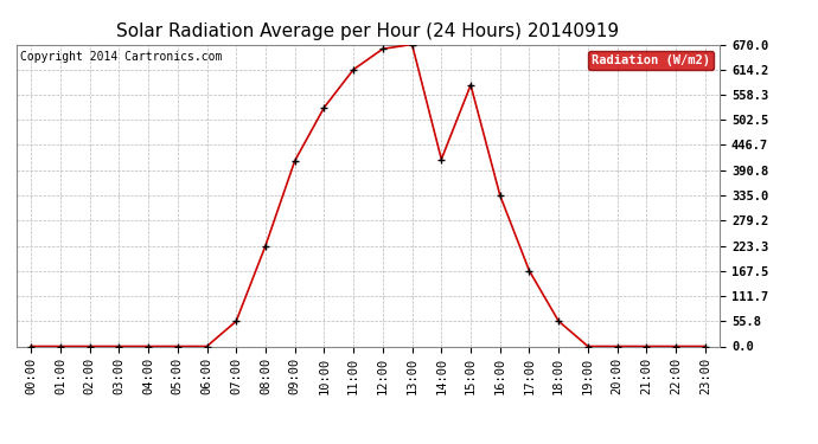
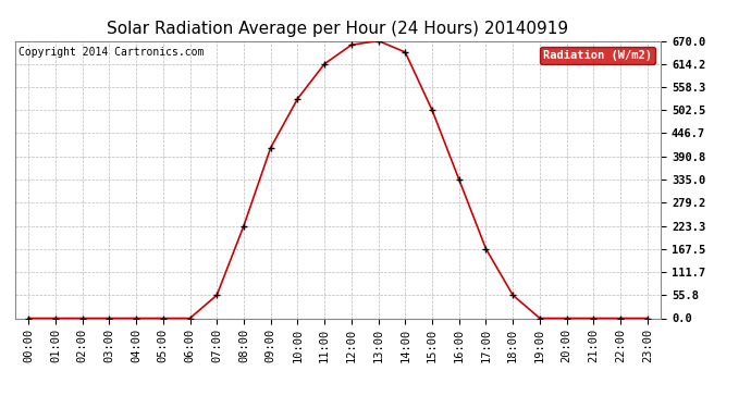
14:00: 415 -> 642
15:00: 580 -> 502
